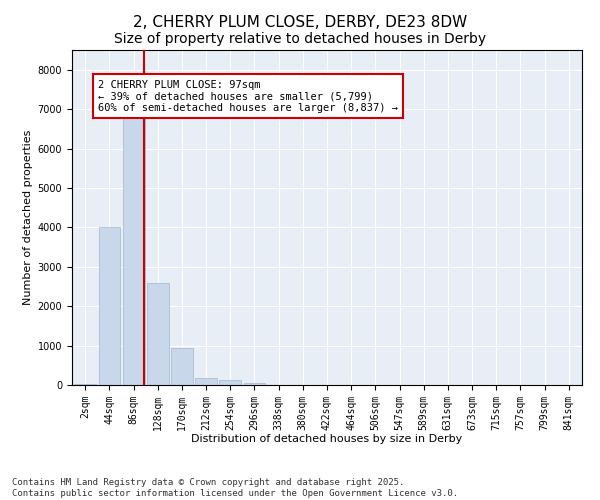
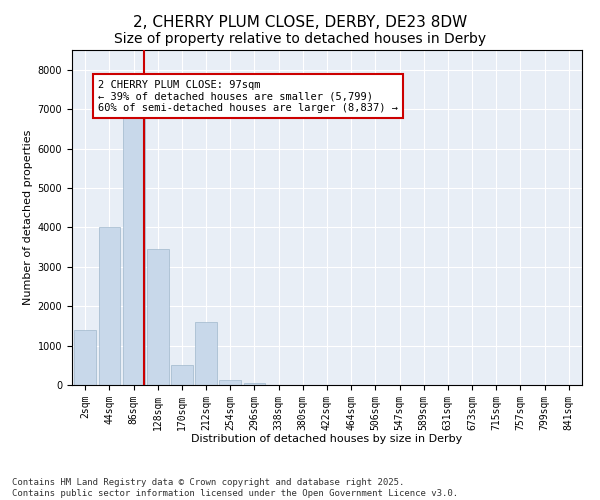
2sqm: 30 -> 1400
128sqm: 2600 -> 3450
170sqm: 950 -> 500
212sqm: 180 -> 1600
